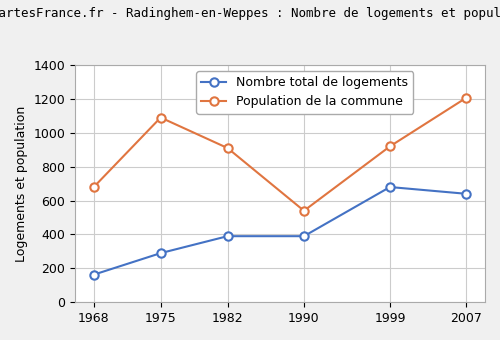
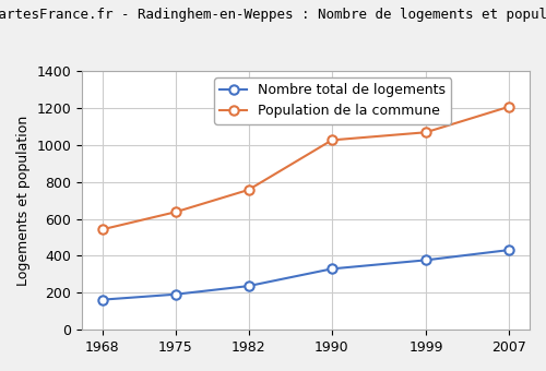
Population de la commune/1968: 680 -> 540
Nombre total de logements/1975: 290 -> 190
Population de la commune/1975: 1090 -> 640
Nombre total de logements/1982: 390 -> 240
Population de la commune/1982: 910 -> 760
Nombre total de logements/1990: 390 -> 330
Population de la commune/1990: 540 -> 1030
Nombre total de logements/1999: 680 -> 380
Population de la commune/1999: 920 -> 1070
Nombre total de logements/2007: 640 -> 430
